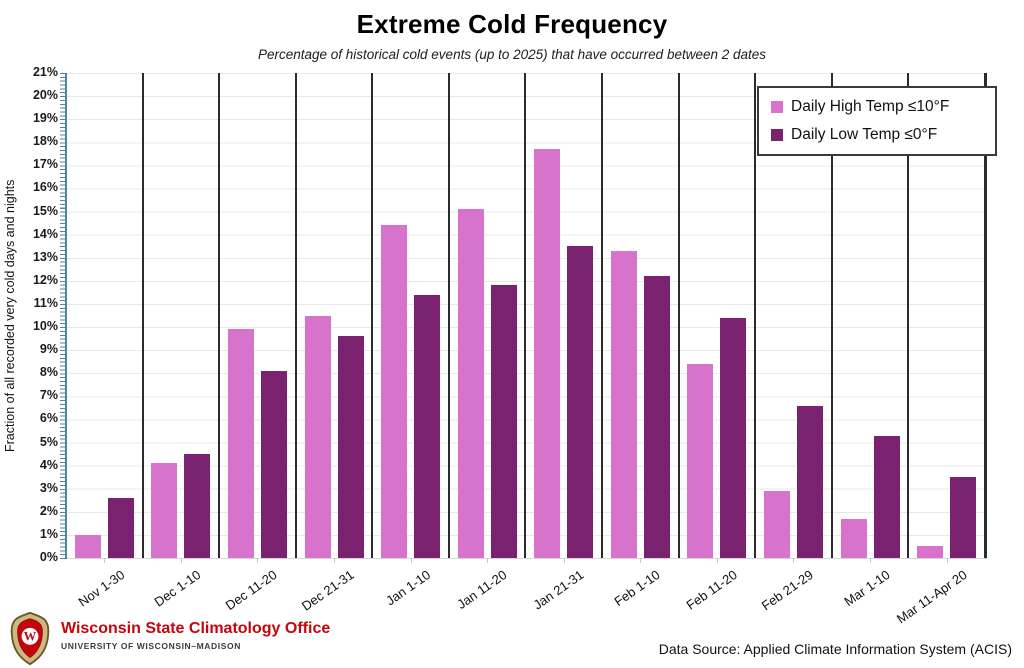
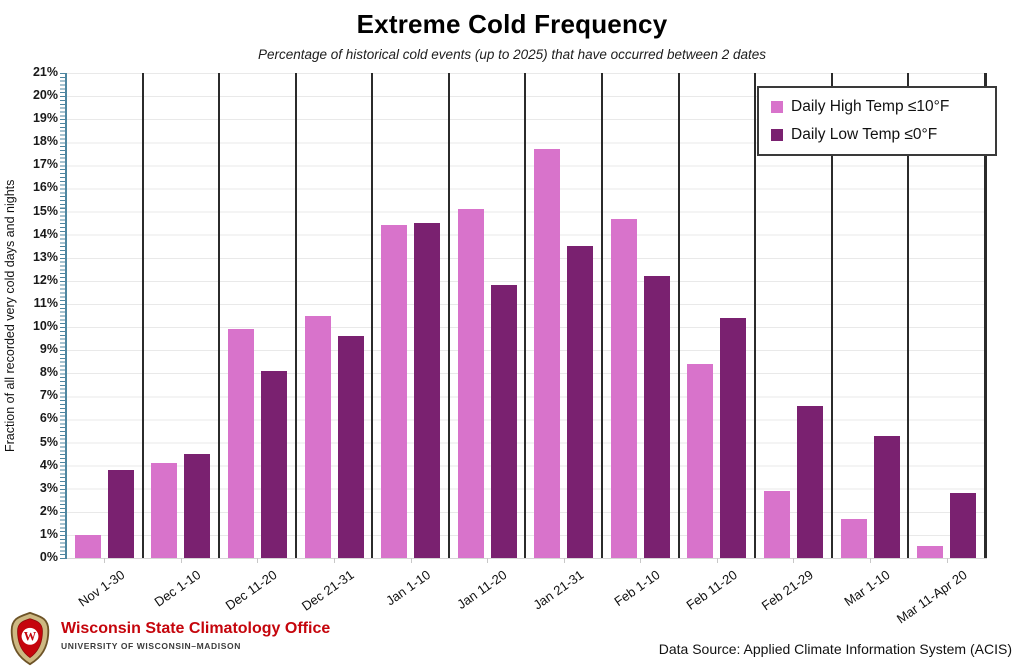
Daily Low Temp ≤0°F/Nov 1-30: 2.6% -> 3.8%
Daily Low Temp ≤0°F/Jan 1-10: 11.4% -> 14.5%
Daily High Temp ≤10°F/Feb 1-10: 13.3% -> 14.7%
Daily Low Temp ≤0°F/Mar 11-Apr 20: 3.5% -> 2.8%
